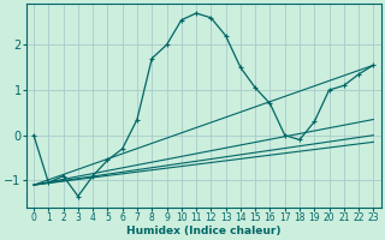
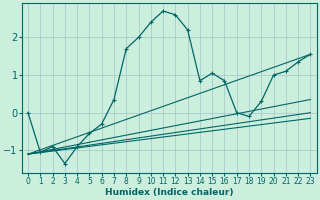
10: 2.55 -> 2.40
14: 1.50 -> 0.85
16: 0.70 -> 0.85
